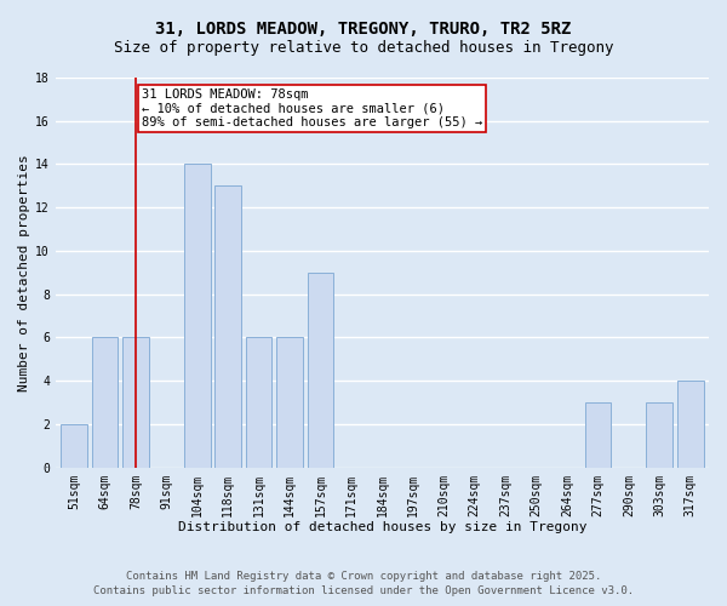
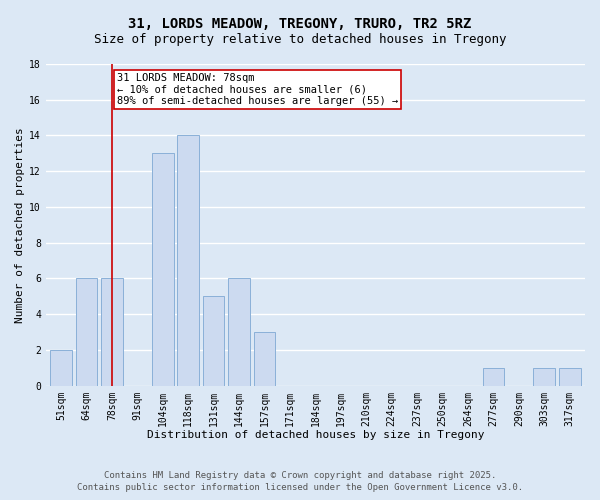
104sqm: 14 -> 13
118sqm: 13 -> 14
131sqm: 6 -> 5
157sqm: 9 -> 3
277sqm: 3 -> 1
303sqm: 3 -> 1
317sqm: 4 -> 1
